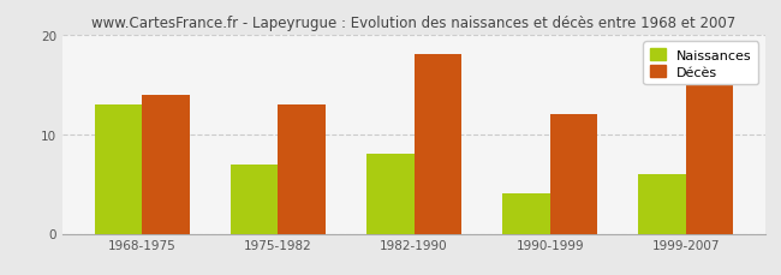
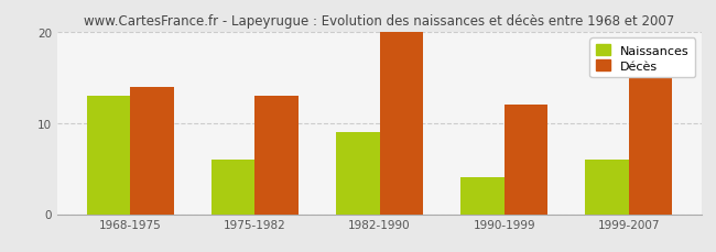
Naissances/1975-1982: 7 -> 6
Naissances/1982-1990: 8 -> 9
Décès/1982-1990: 18 -> 20
